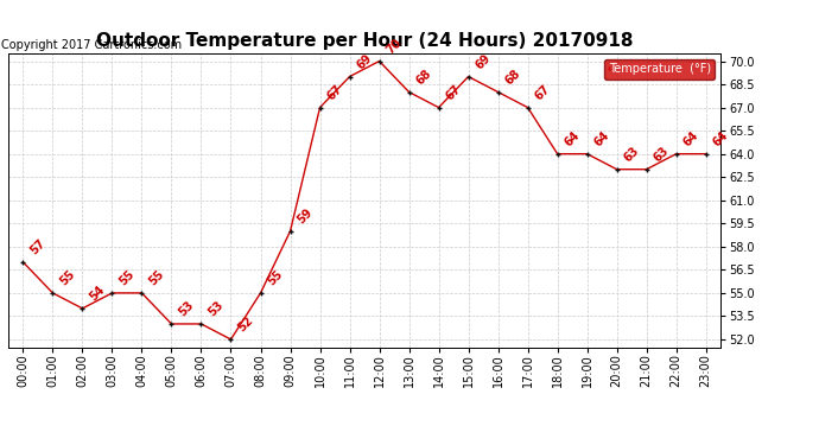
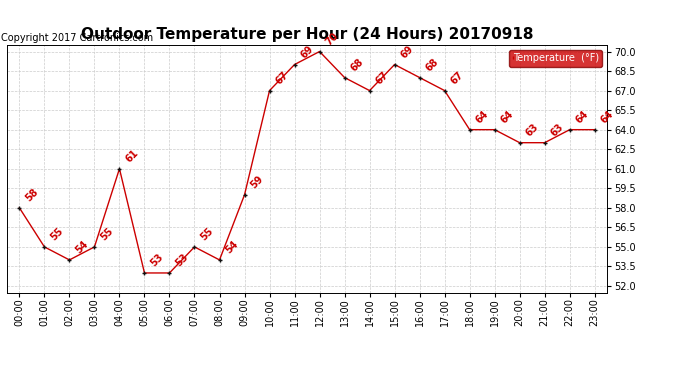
00:00: 57 -> 58
04:00: 55 -> 61
07:00: 52 -> 55
08:00: 55 -> 54
